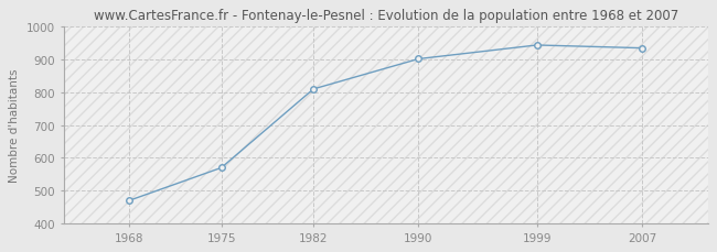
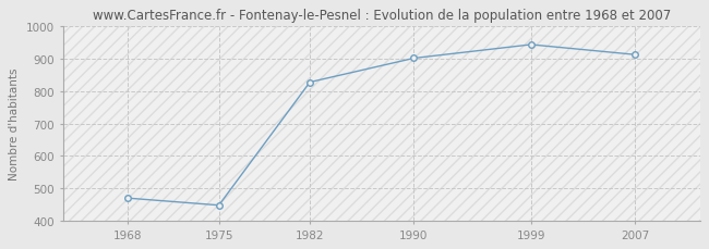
1975: 570 -> 448
1982: 810 -> 828
2007: 935 -> 913
